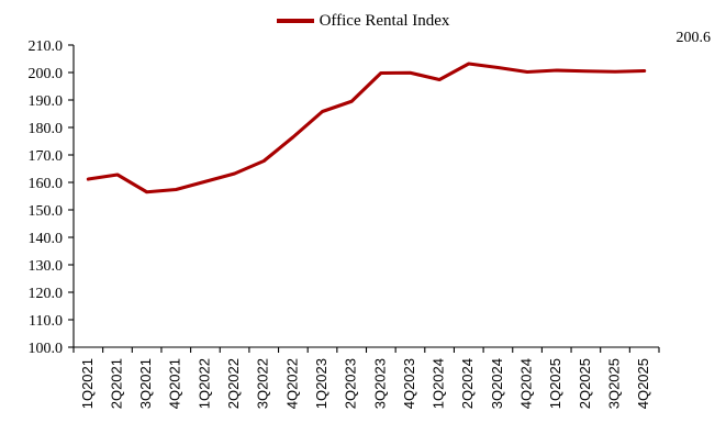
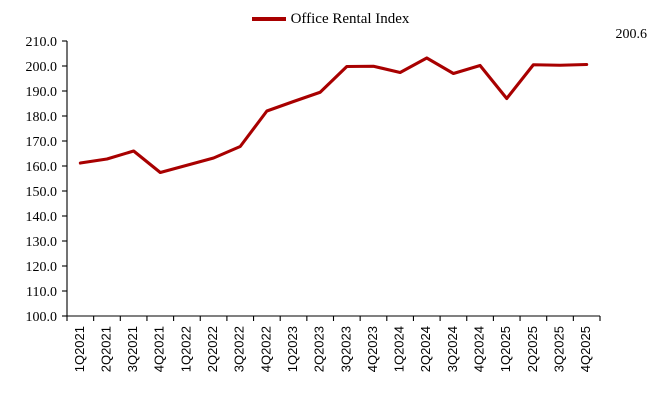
3Q2021: 156 -> 166
4Q2022: 176 -> 182
3Q2024: 202 -> 197
1Q2025: 201 -> 187
